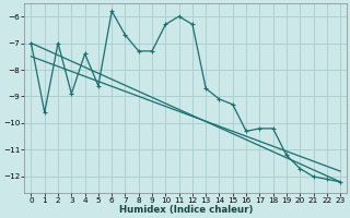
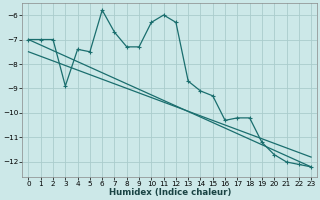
1: -9.6 -> -7.0
5: -8.6 -> -7.5
